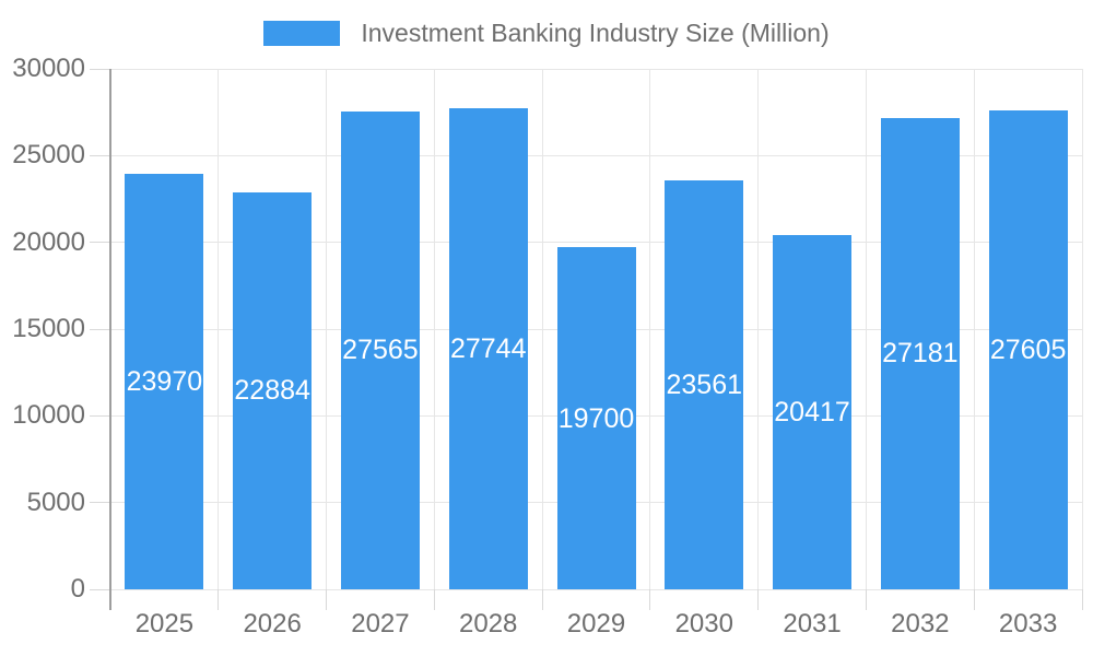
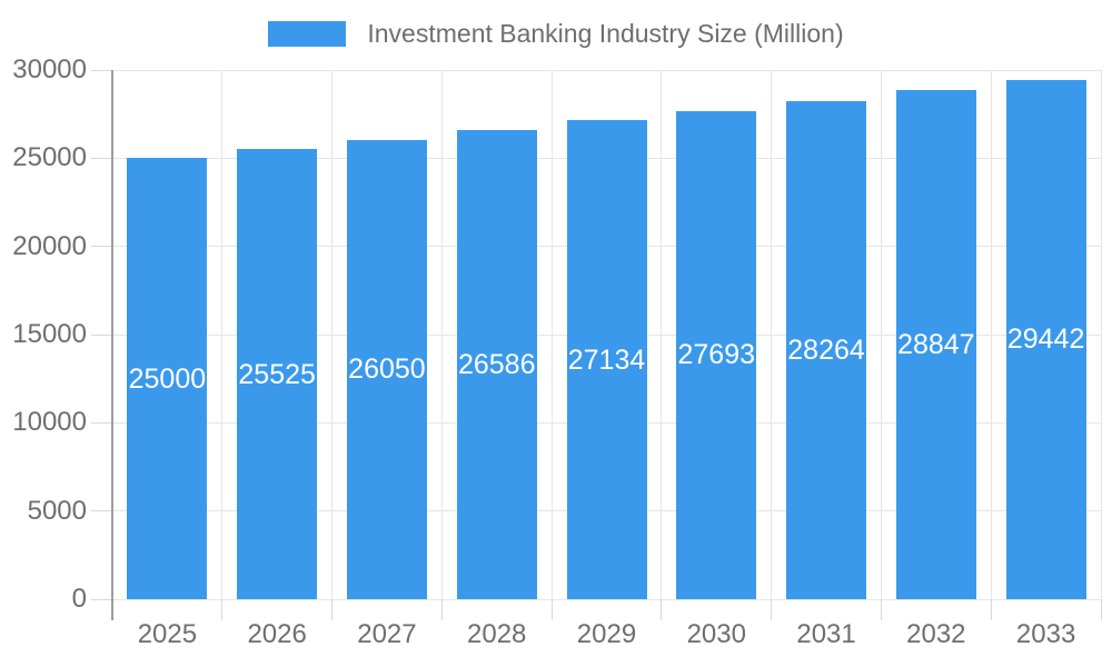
2025: 23970 -> 25000
2026: 22884 -> 25525
2027: 27565 -> 26050
2028: 27744 -> 26586
2029: 19700 -> 27134
2030: 23561 -> 27693
2031: 20417 -> 28264
2032: 27181 -> 28847
2033: 27605 -> 29442
